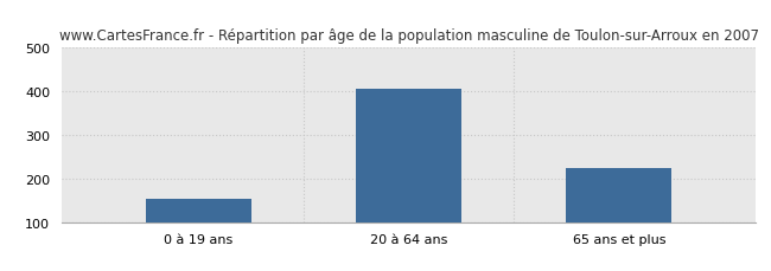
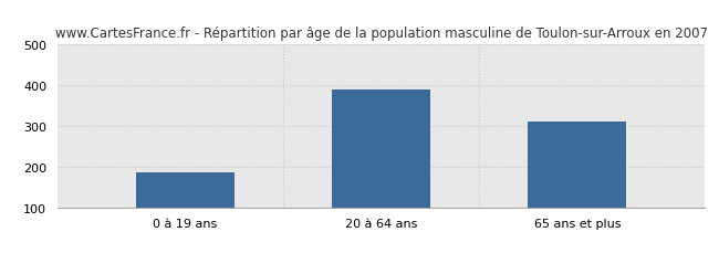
0 à 19 ans: 152 -> 185
20 à 64 ans: 406 -> 390
65 ans et plus: 224 -> 310
